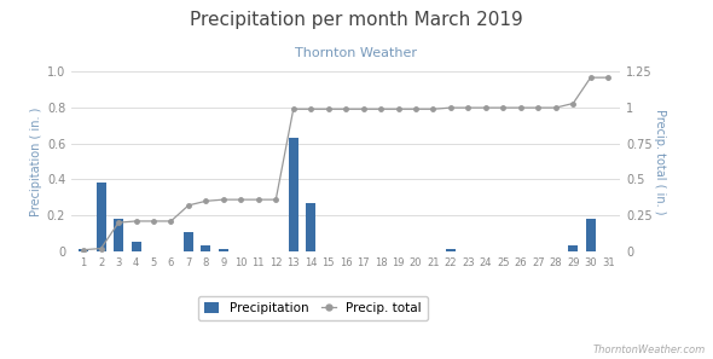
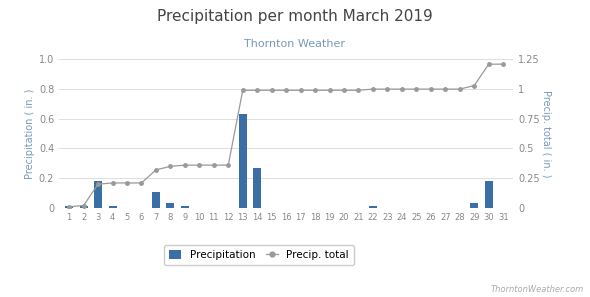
Precipitation/2: 0.38 -> 0.01
Precipitation/4: 0.05 -> 0.01
